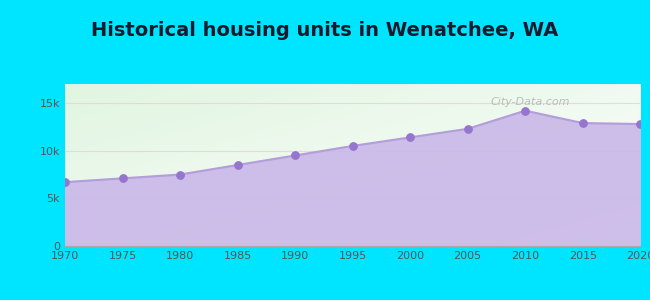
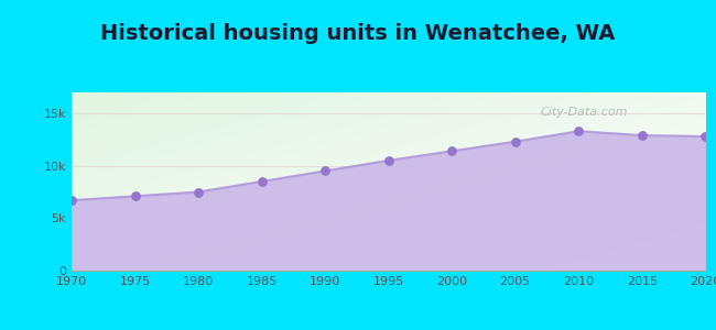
2010: 14.2k -> 13.3k
